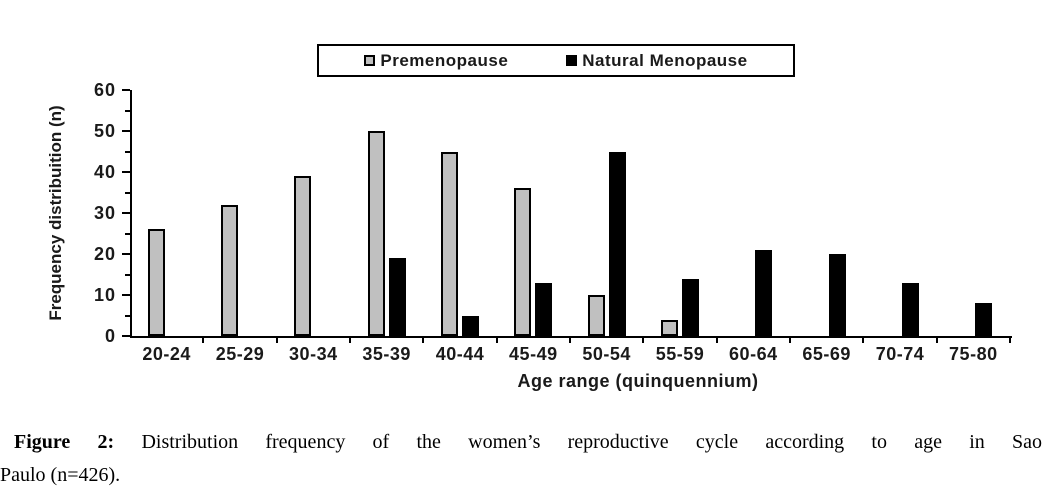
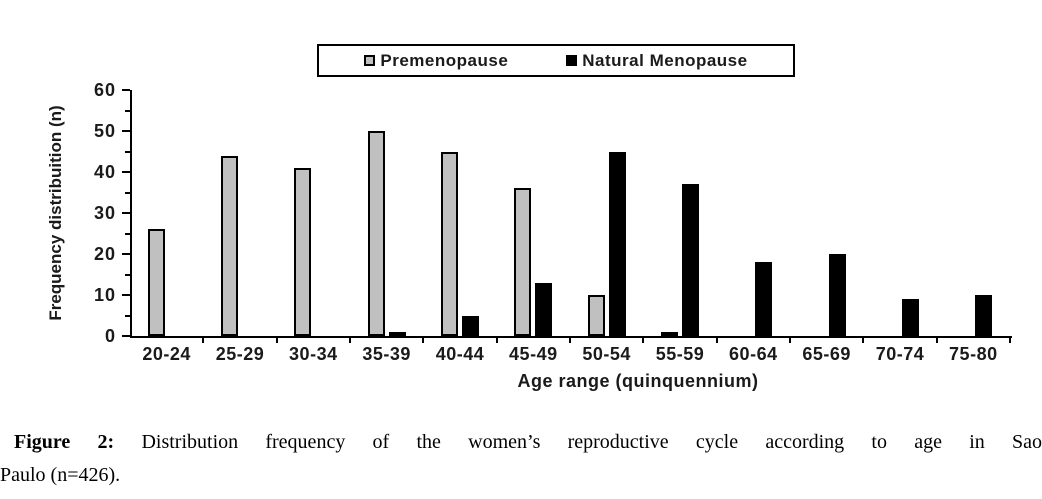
Premenopause/25-29: 32 -> 44
Premenopause/30-34: 39 -> 41
Natural Menopause/35-39: 19 -> 1
Premenopause/55-59: 4 -> 1
Natural Menopause/55-59: 14 -> 37
Natural Menopause/60-64: 21 -> 18
Natural Menopause/70-74: 13 -> 9
Natural Menopause/75-80: 8 -> 10
